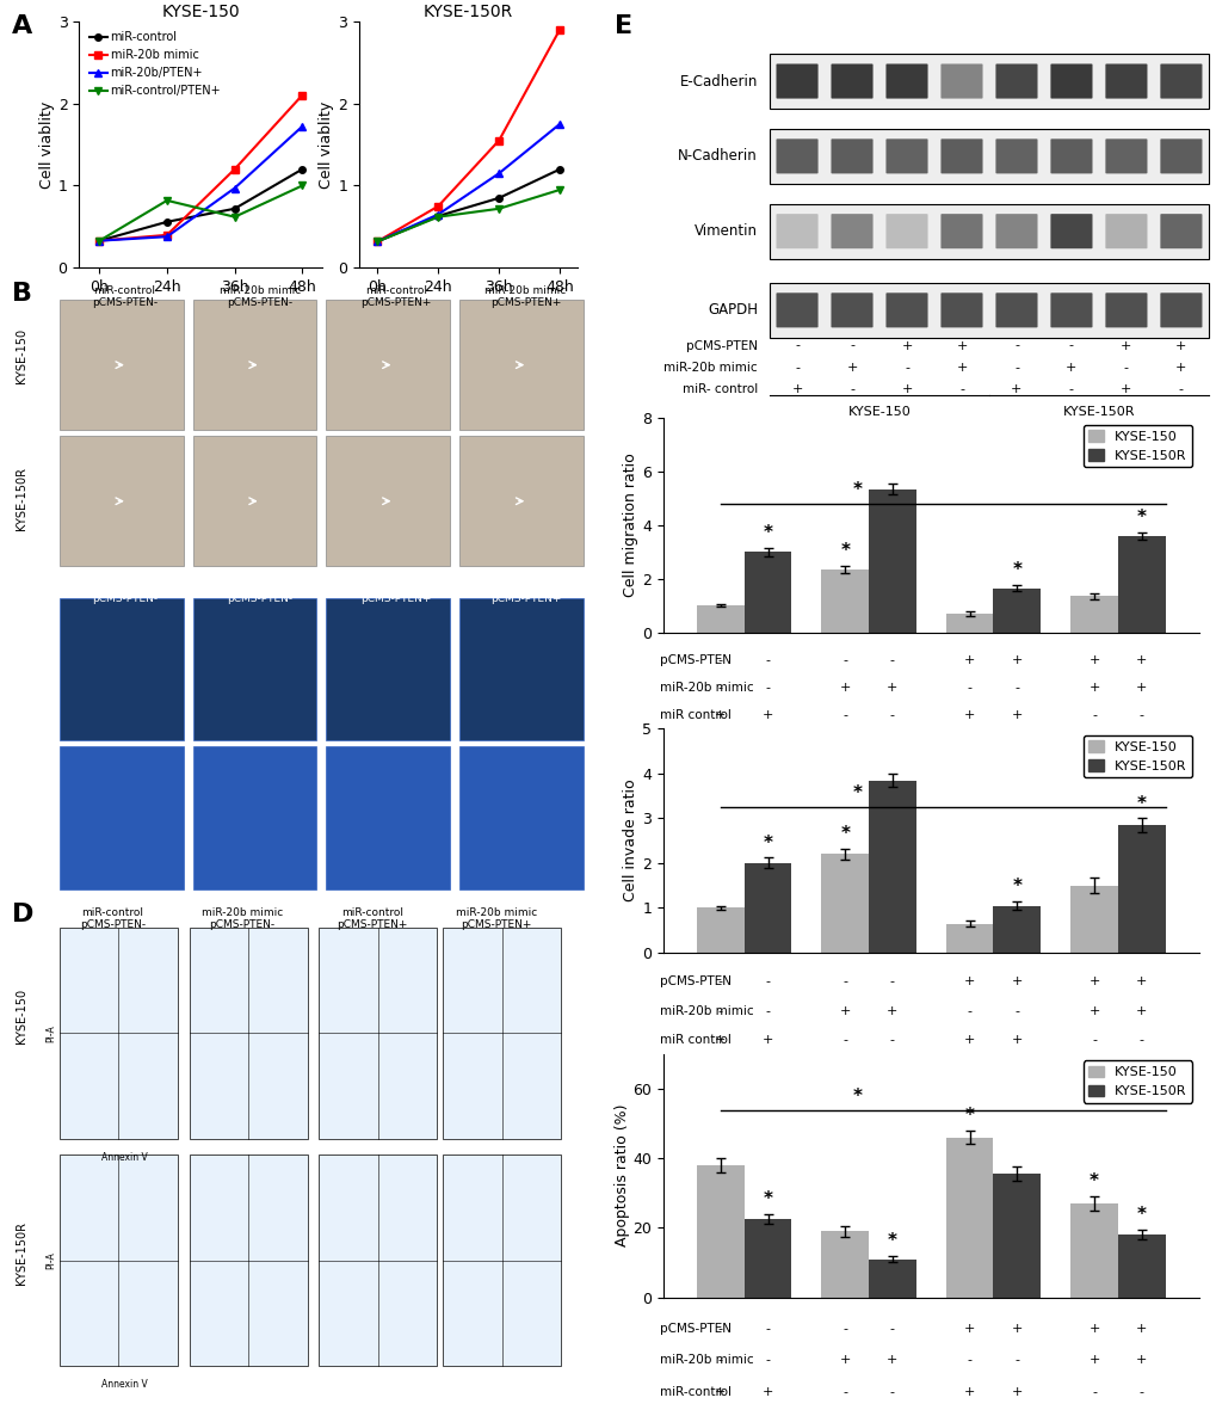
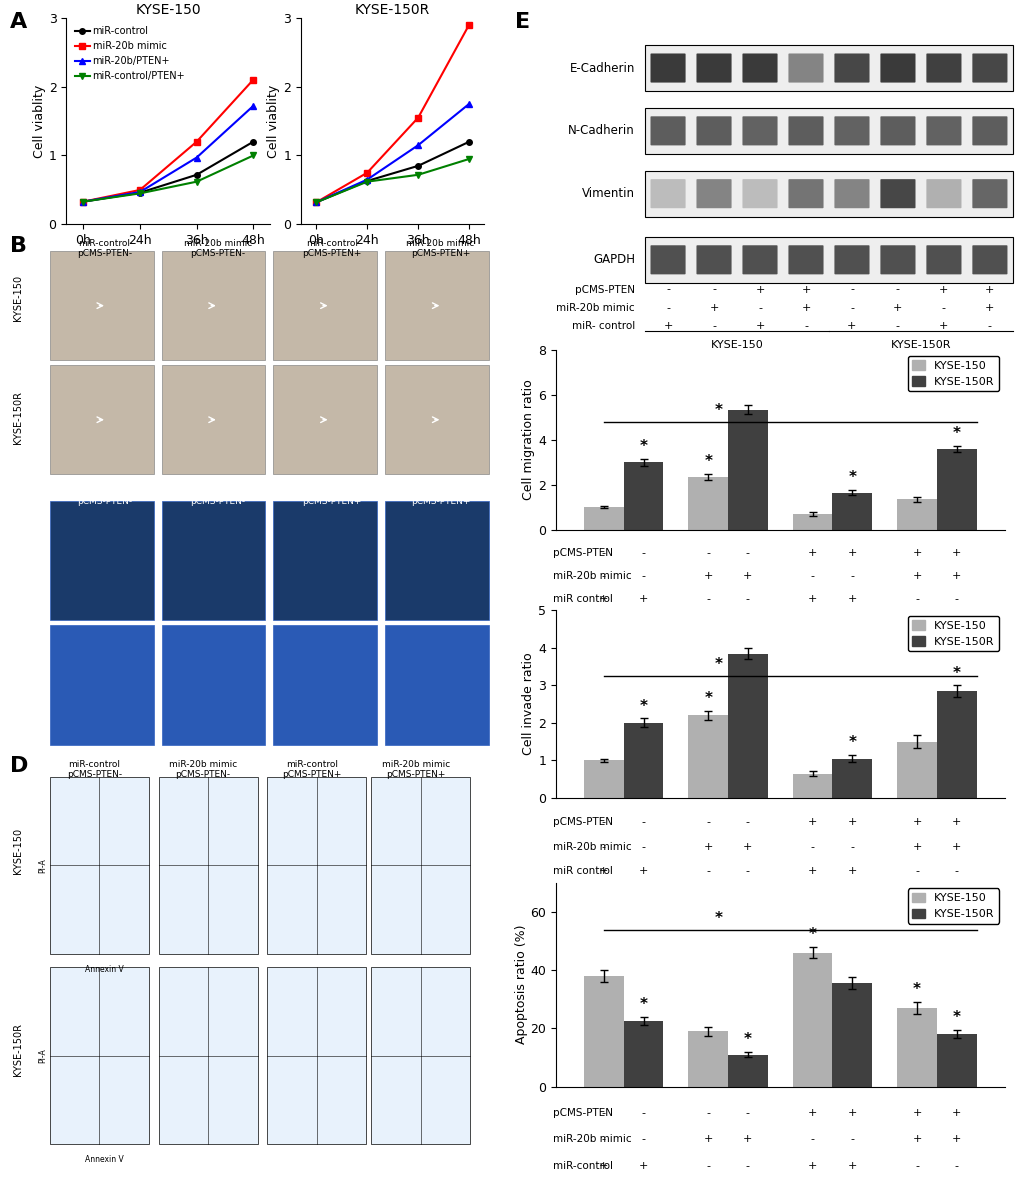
KYSE-150/miR-control/24h: 0.56 -> 0.46
KYSE-150/miR-20b mimic/24h: 0.40 -> 0.50
KYSE-150/miR-20b/PTEN+/24h: 0.38 -> 0.47
KYSE-150/miR-control/PTEN+/24h: 0.82 -> 0.45
